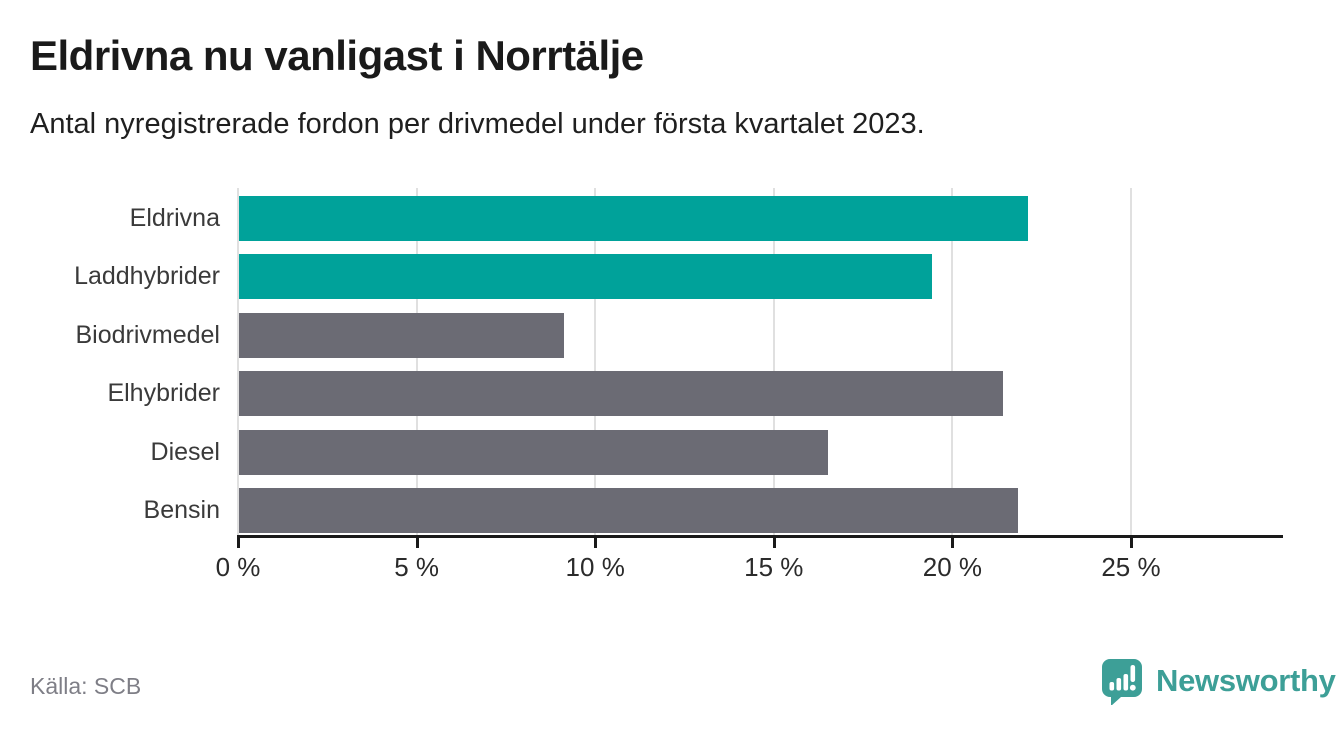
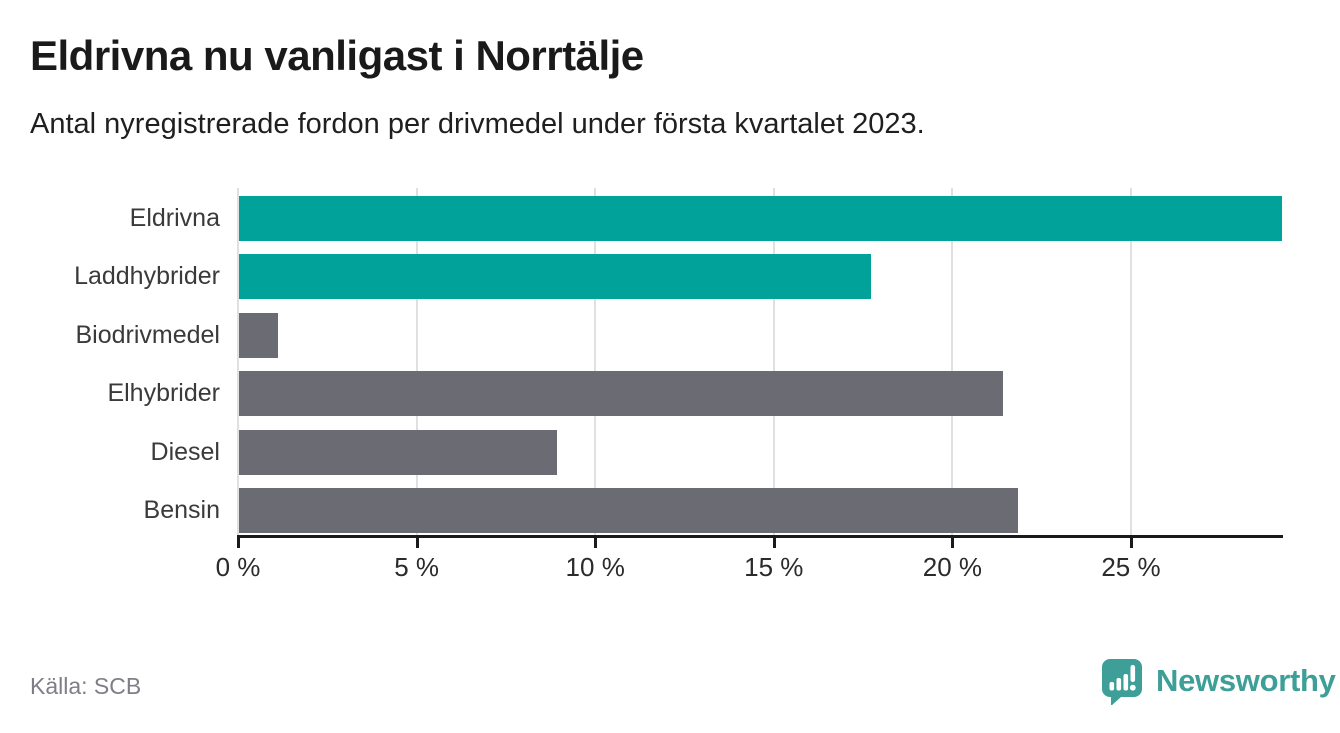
Eldrivna: 22.1% -> 29.2%
Laddhybrider: 19.4% -> 17.7%
Biodrivmedel: 9.1% -> 1.1%
Diesel: 16.5% -> 8.9%
